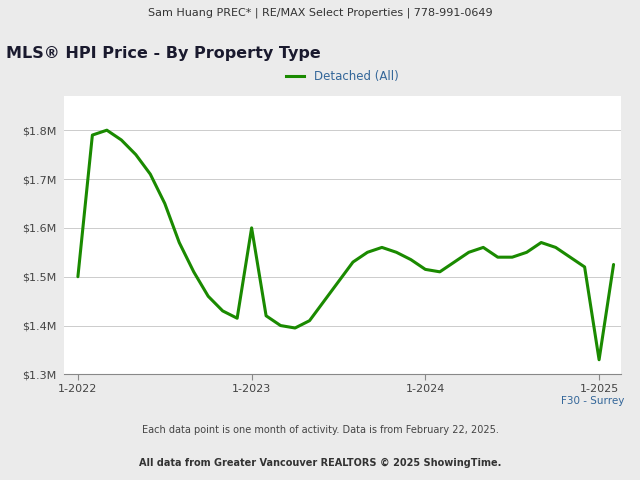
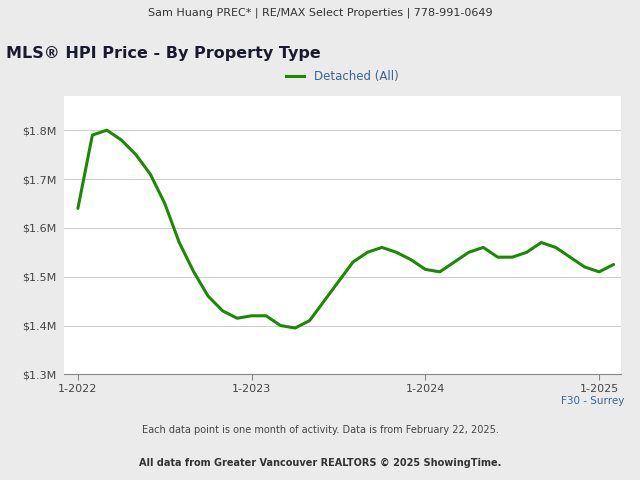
1-2022: $1.500M -> $1.640M
1-2023: $1.600M -> $1.420M
1-2025: $1.330M -> $1.510M
